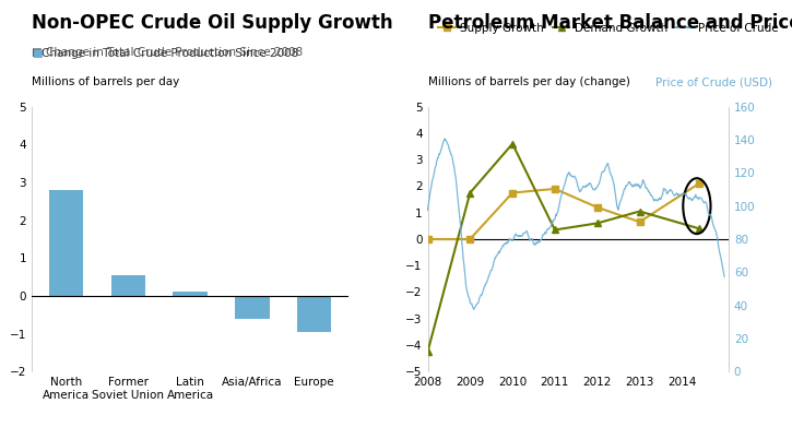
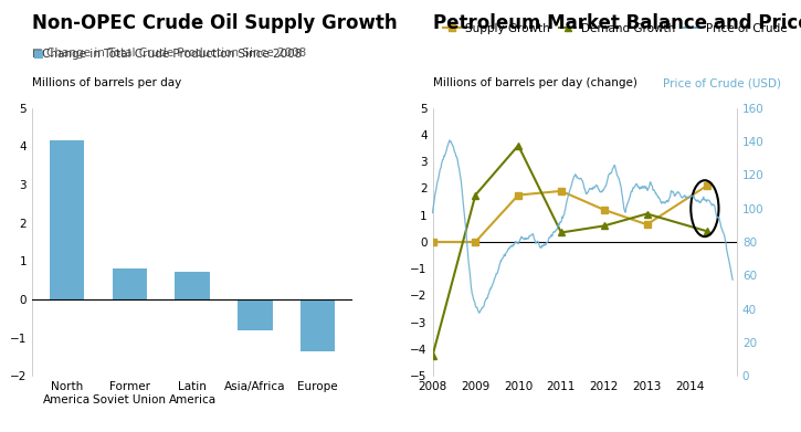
North America: 2.80 -> 4.15
Former Soviet Union: 0.55 -> 0.80
Latin America: 0.10 -> 0.72
Asia/Africa: -0.60 -> -0.82
Europe: -0.95 -> -1.35
